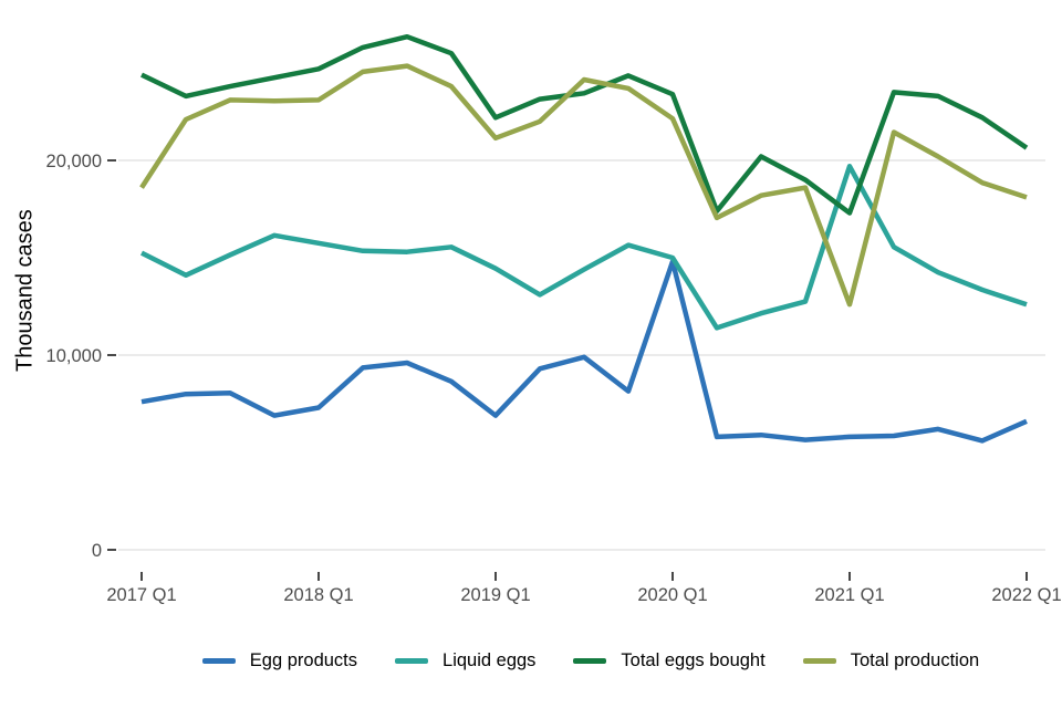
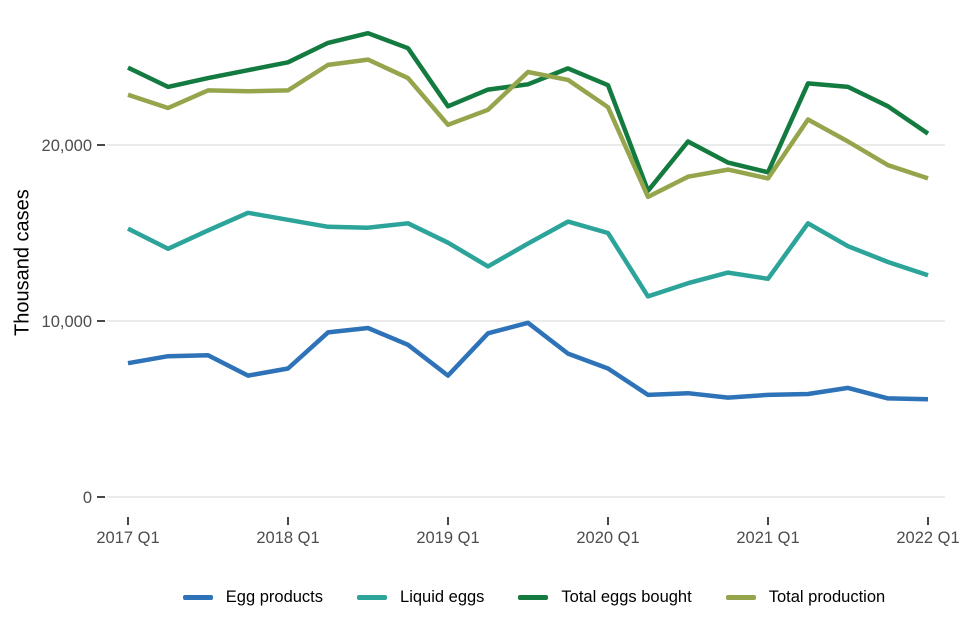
Total production/2017 Q1: 18600 -> 22800
Egg products/2020 Q1: 14800 -> 7300
Liquid eggs/2021 Q1: 19700 -> 12400
Total eggs bought/2021 Q1: 17300 -> 18400
Total production/2021 Q1: 12600 -> 18100
Egg products/2022 Q1: 6600 -> 5600
